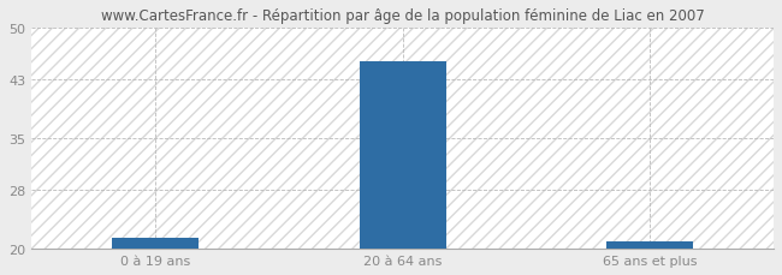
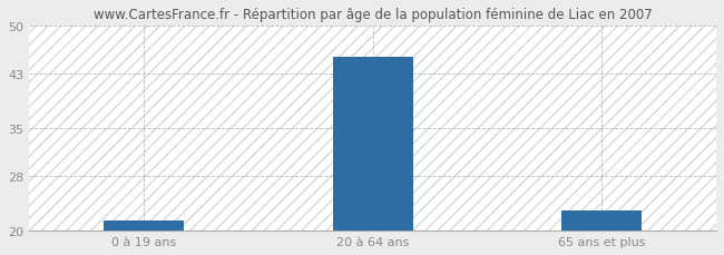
65 ans et plus: 21.0 -> 23.0
